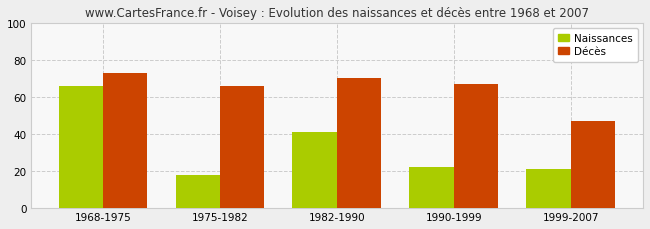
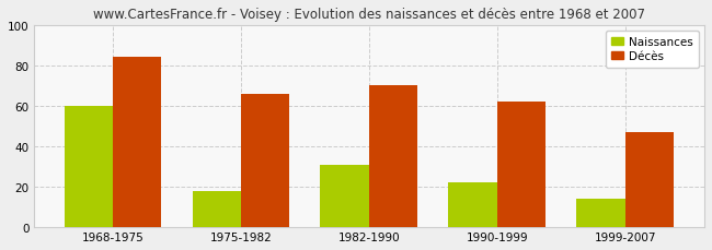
Naissances/1968-1975: 66 -> 60
Décès/1968-1975: 73 -> 84
Naissances/1982-1990: 41 -> 31
Décès/1990-1999: 67 -> 62
Naissances/1999-2007: 21 -> 14
